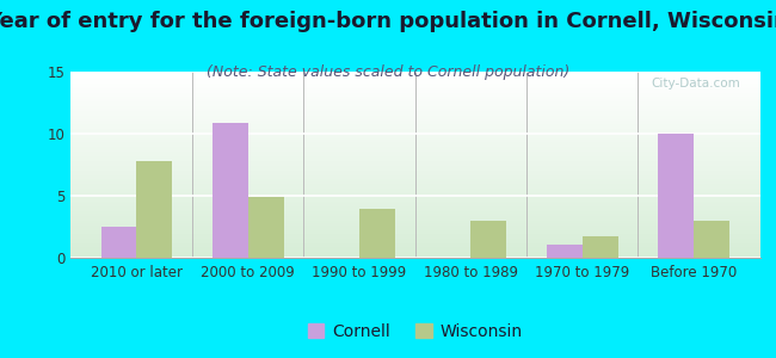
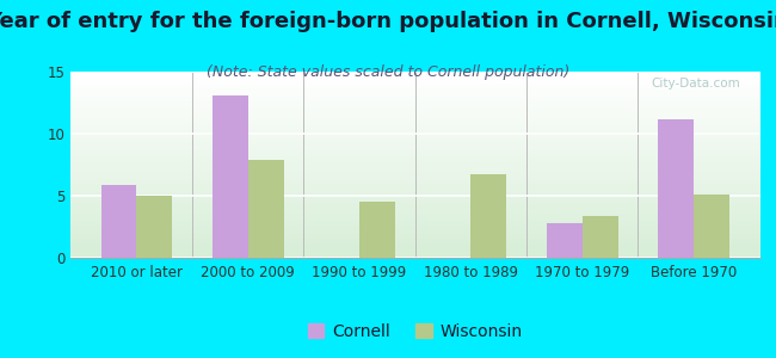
Cornell/2010 or later: 2.5 -> 5.9
Wisconsin/2010 or later: 7.8 -> 5.0
Cornell/2000 to 2009: 10.9 -> 13.1
Wisconsin/2000 to 2009: 4.9 -> 7.9
Wisconsin/1990 to 1999: 3.9 -> 4.5
Wisconsin/1980 to 1989: 3.0 -> 6.7
Cornell/1970 to 1979: 1.1 -> 2.8
Wisconsin/1970 to 1979: 1.7 -> 3.4
Cornell/Before 1970: 10.0 -> 11.2
Wisconsin/Before 1970: 3.0 -> 5.1
